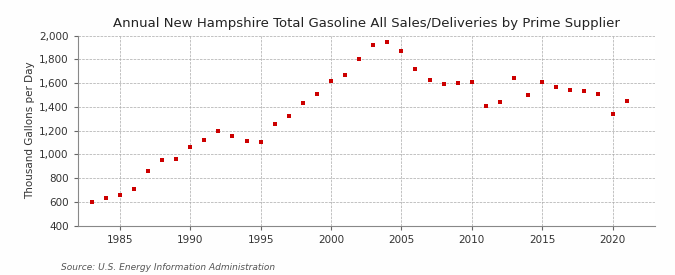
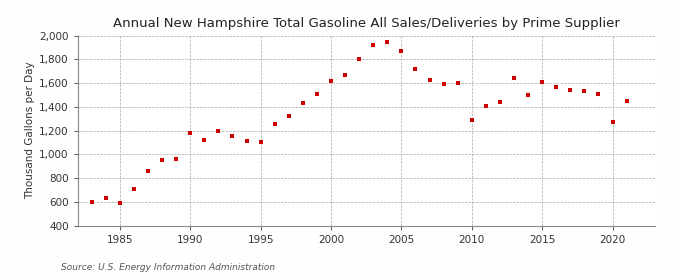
1985: 660 -> 590
1990: 1,060 -> 1,180
2010: 1,610 -> 1,290
2020: 1,340 -> 1,270
